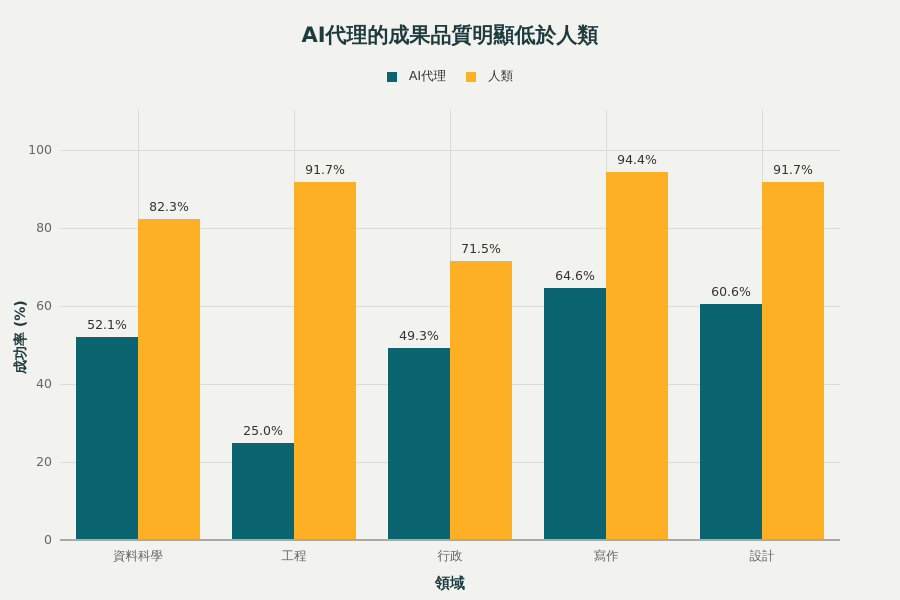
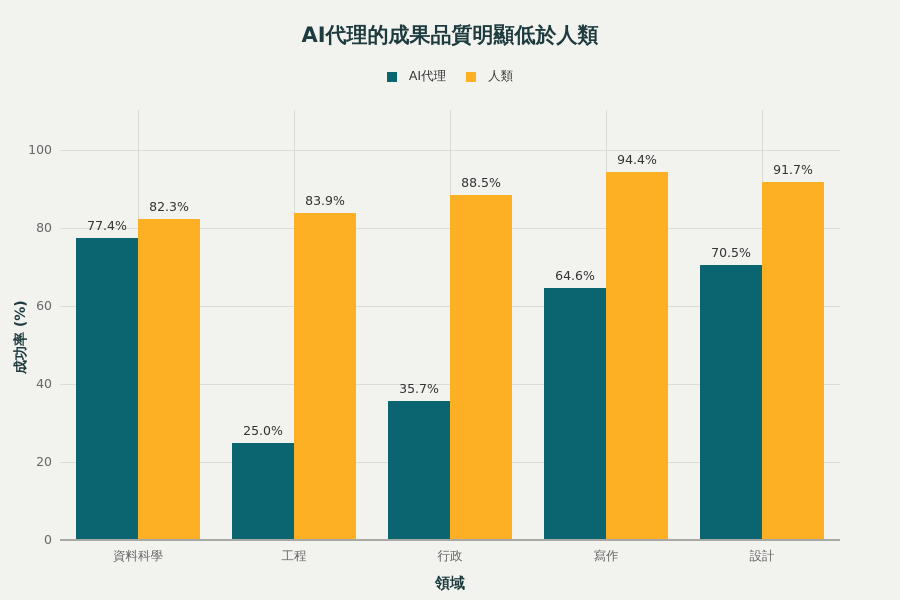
AI代理/資料科學: 52.1% -> 77.4%
人類/工程: 91.7% -> 83.9%
AI代理/行政: 49.3% -> 35.7%
人類/行政: 71.5% -> 88.5%
AI代理/設計: 60.6% -> 70.5%
